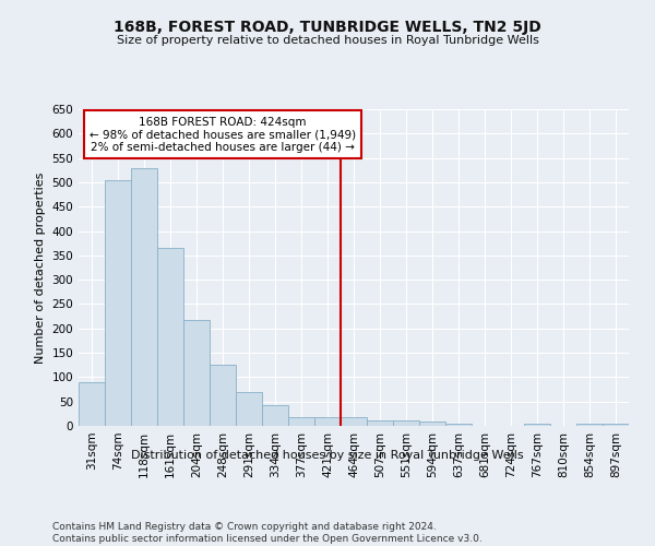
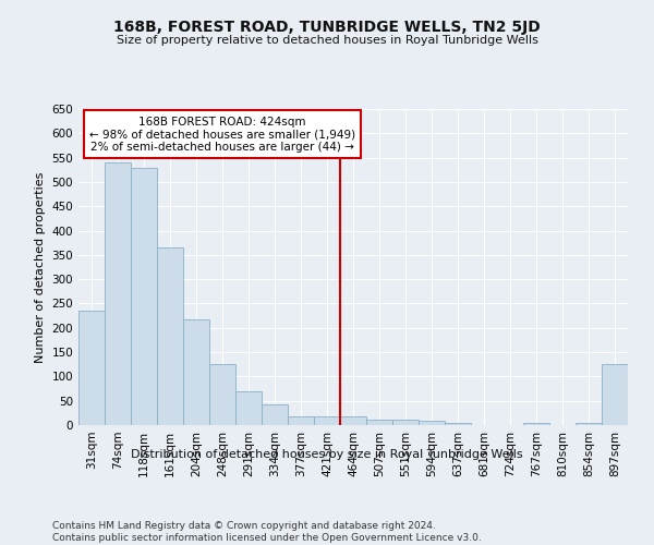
31sqm: 90 -> 235
74sqm: 505 -> 540
897sqm: 5 -> 125
